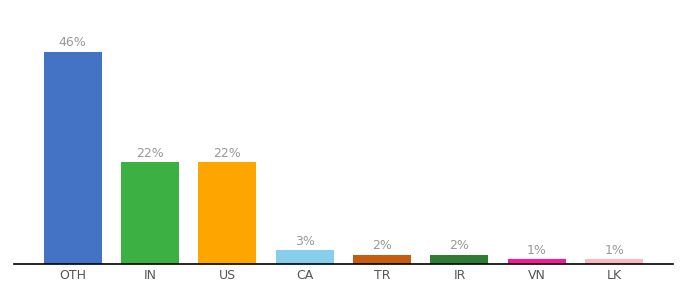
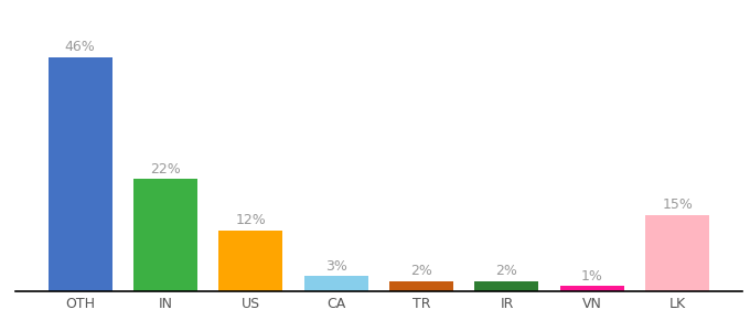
US: 22% -> 12%
LK: 1% -> 15%
